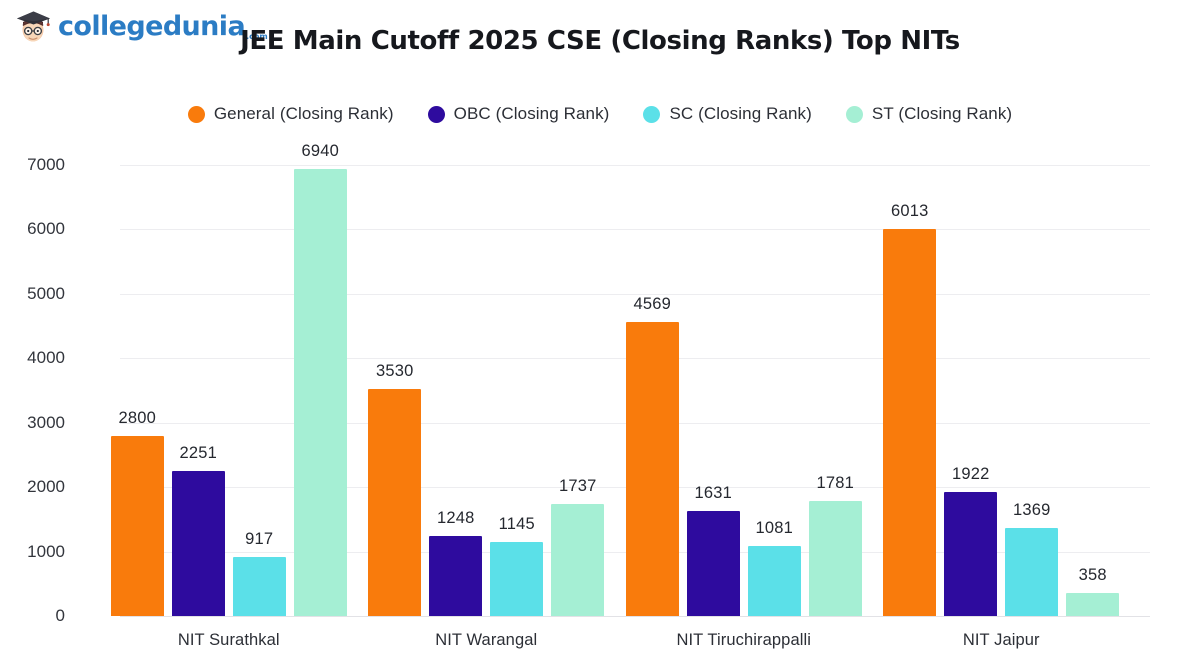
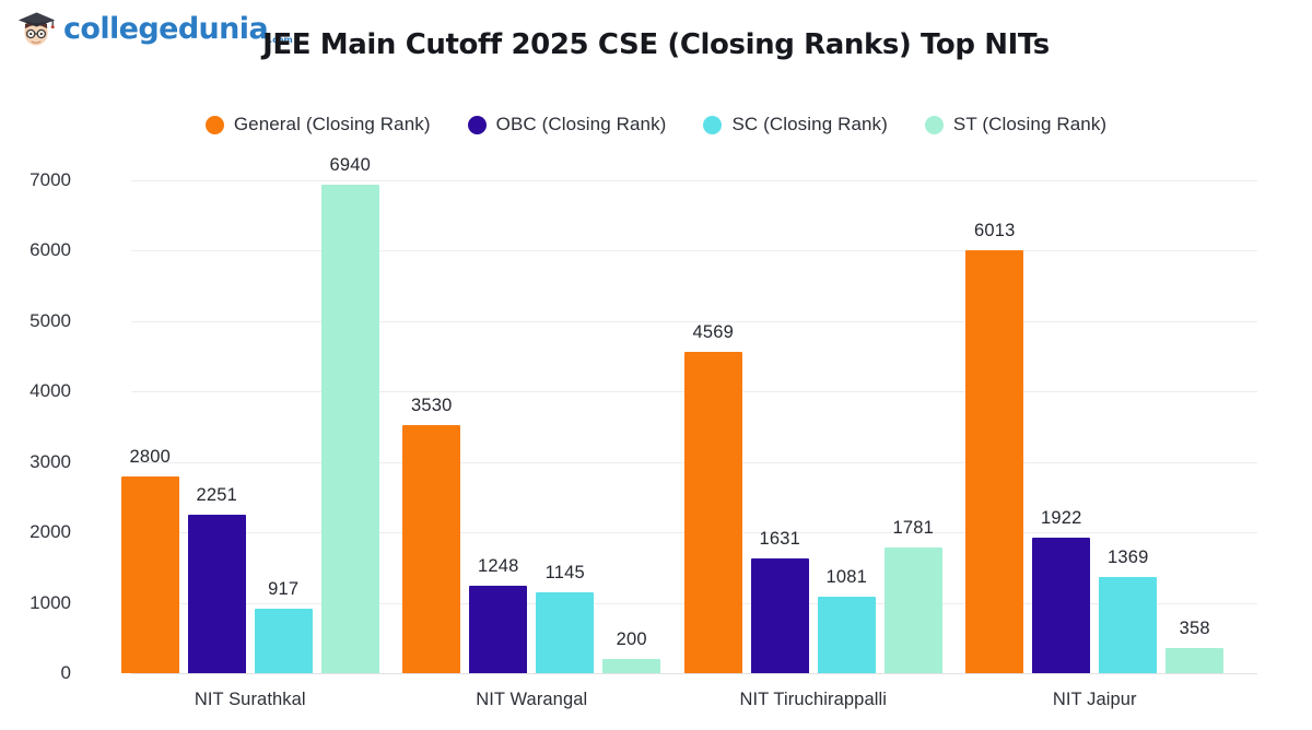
ST (Closing Rank)/NIT Warangal: 1737 -> 200
